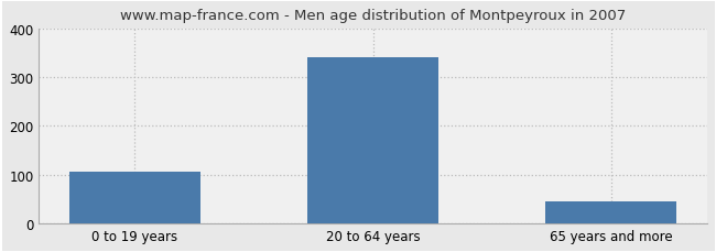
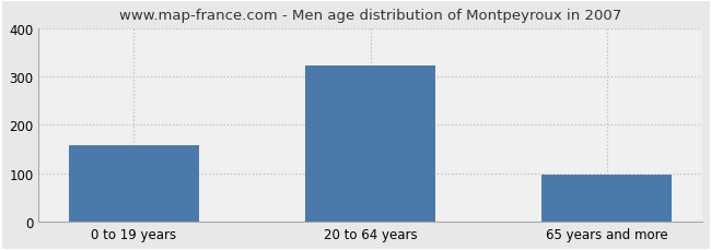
0 to 19 years: 105 -> 158
20 to 64 years: 340 -> 322
65 years and more: 45 -> 96
